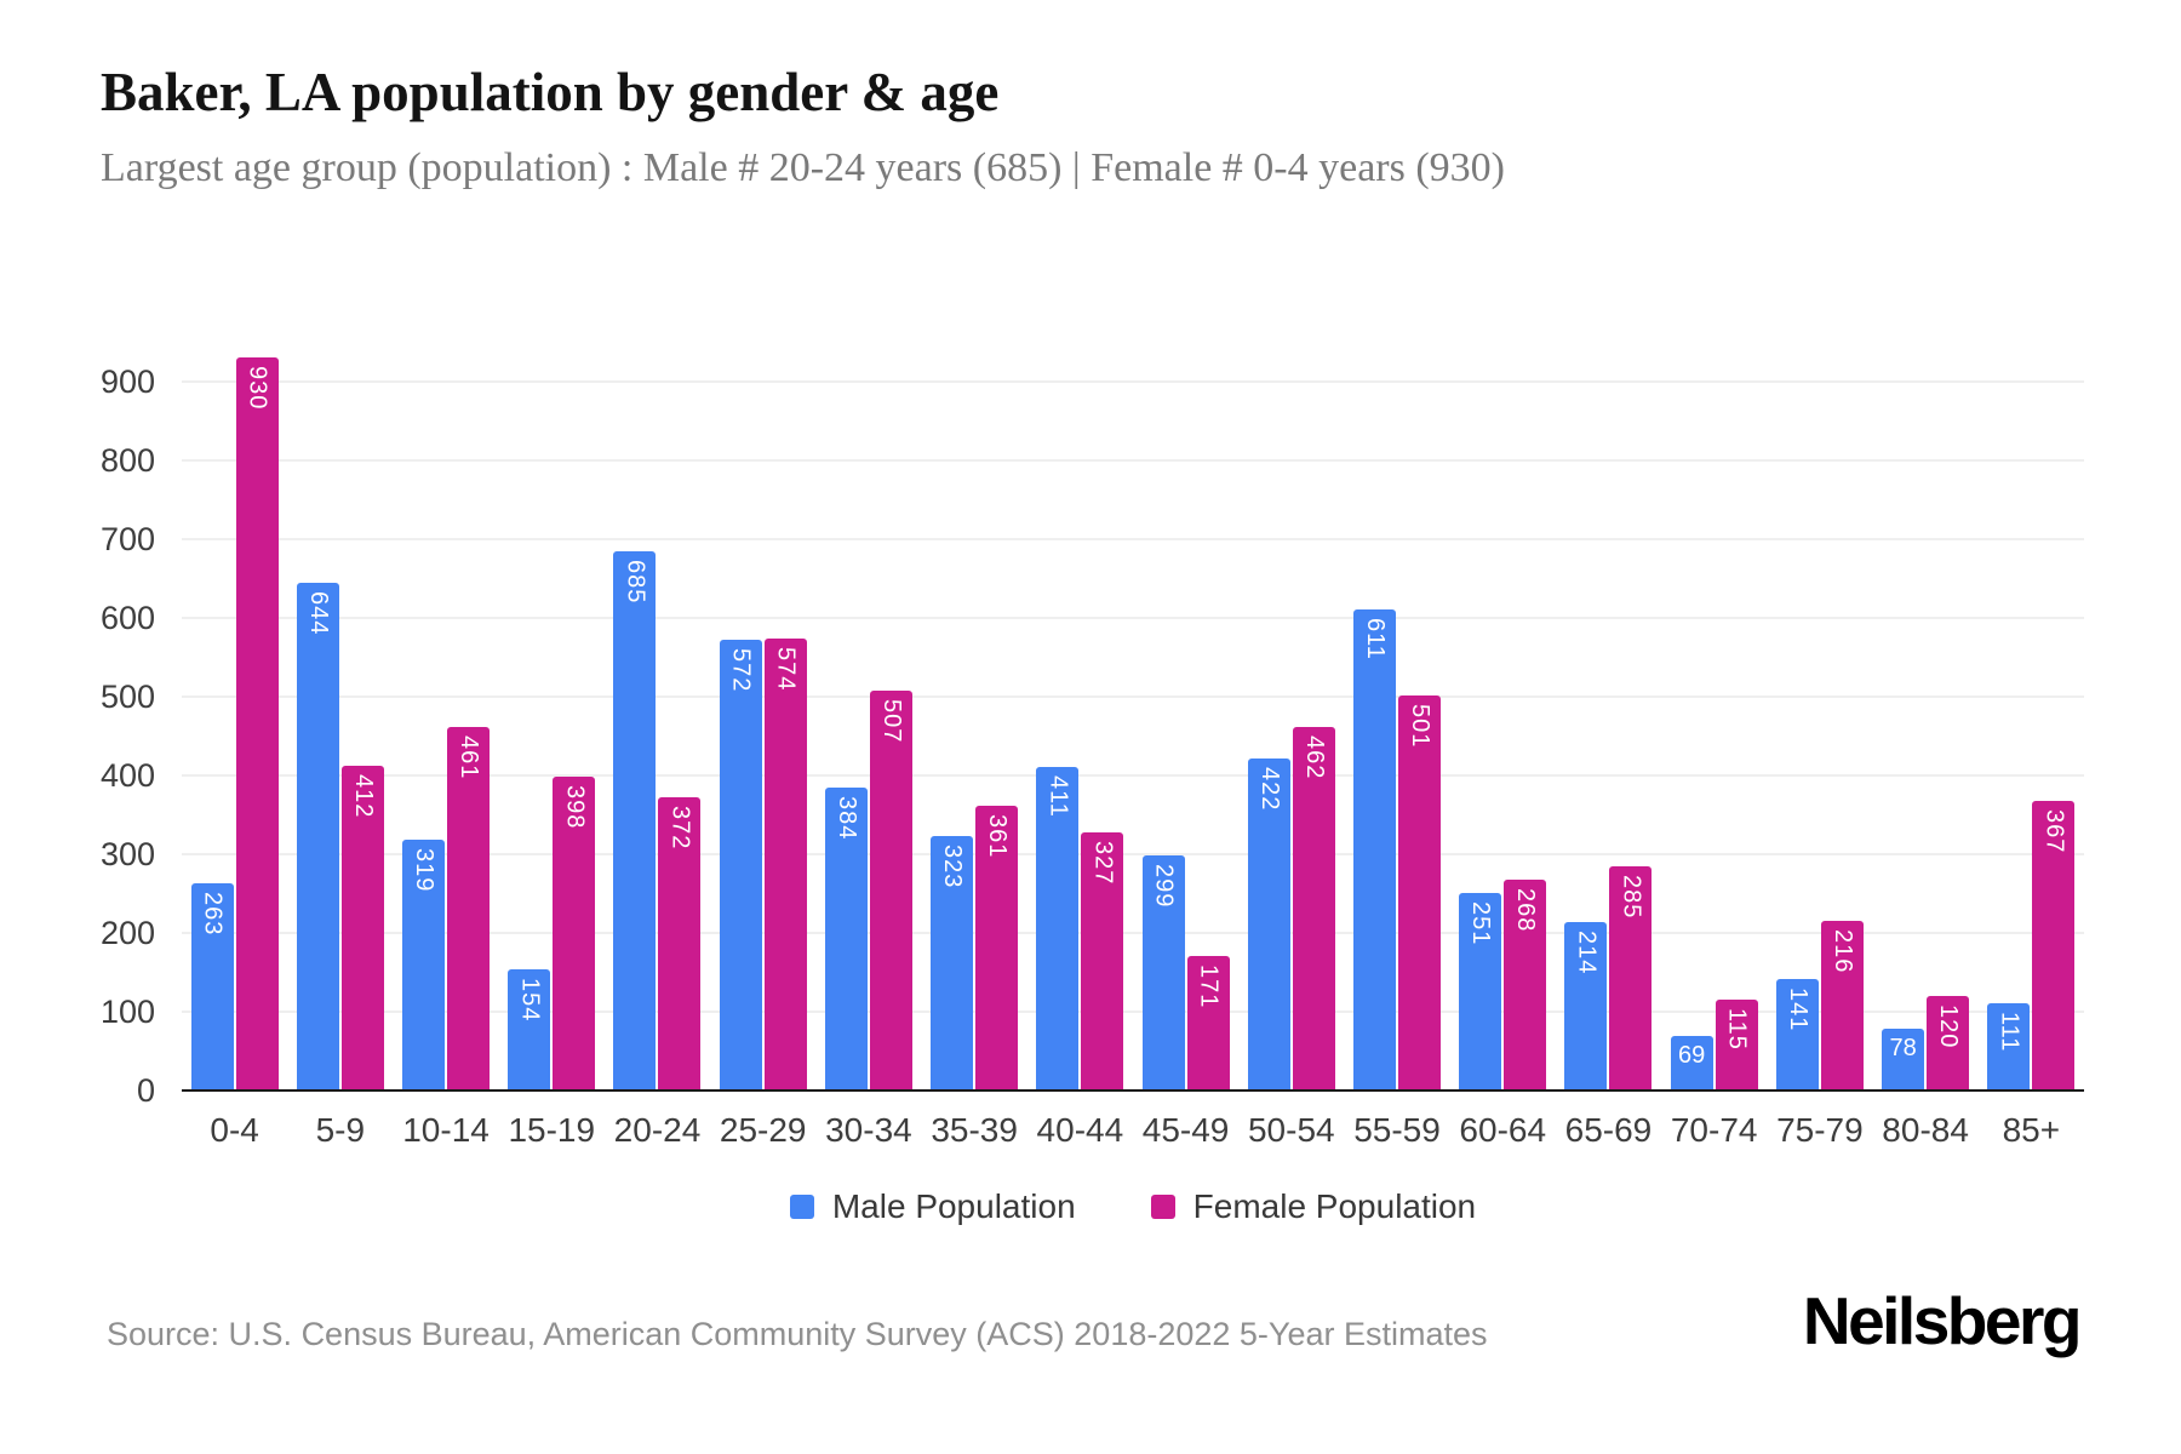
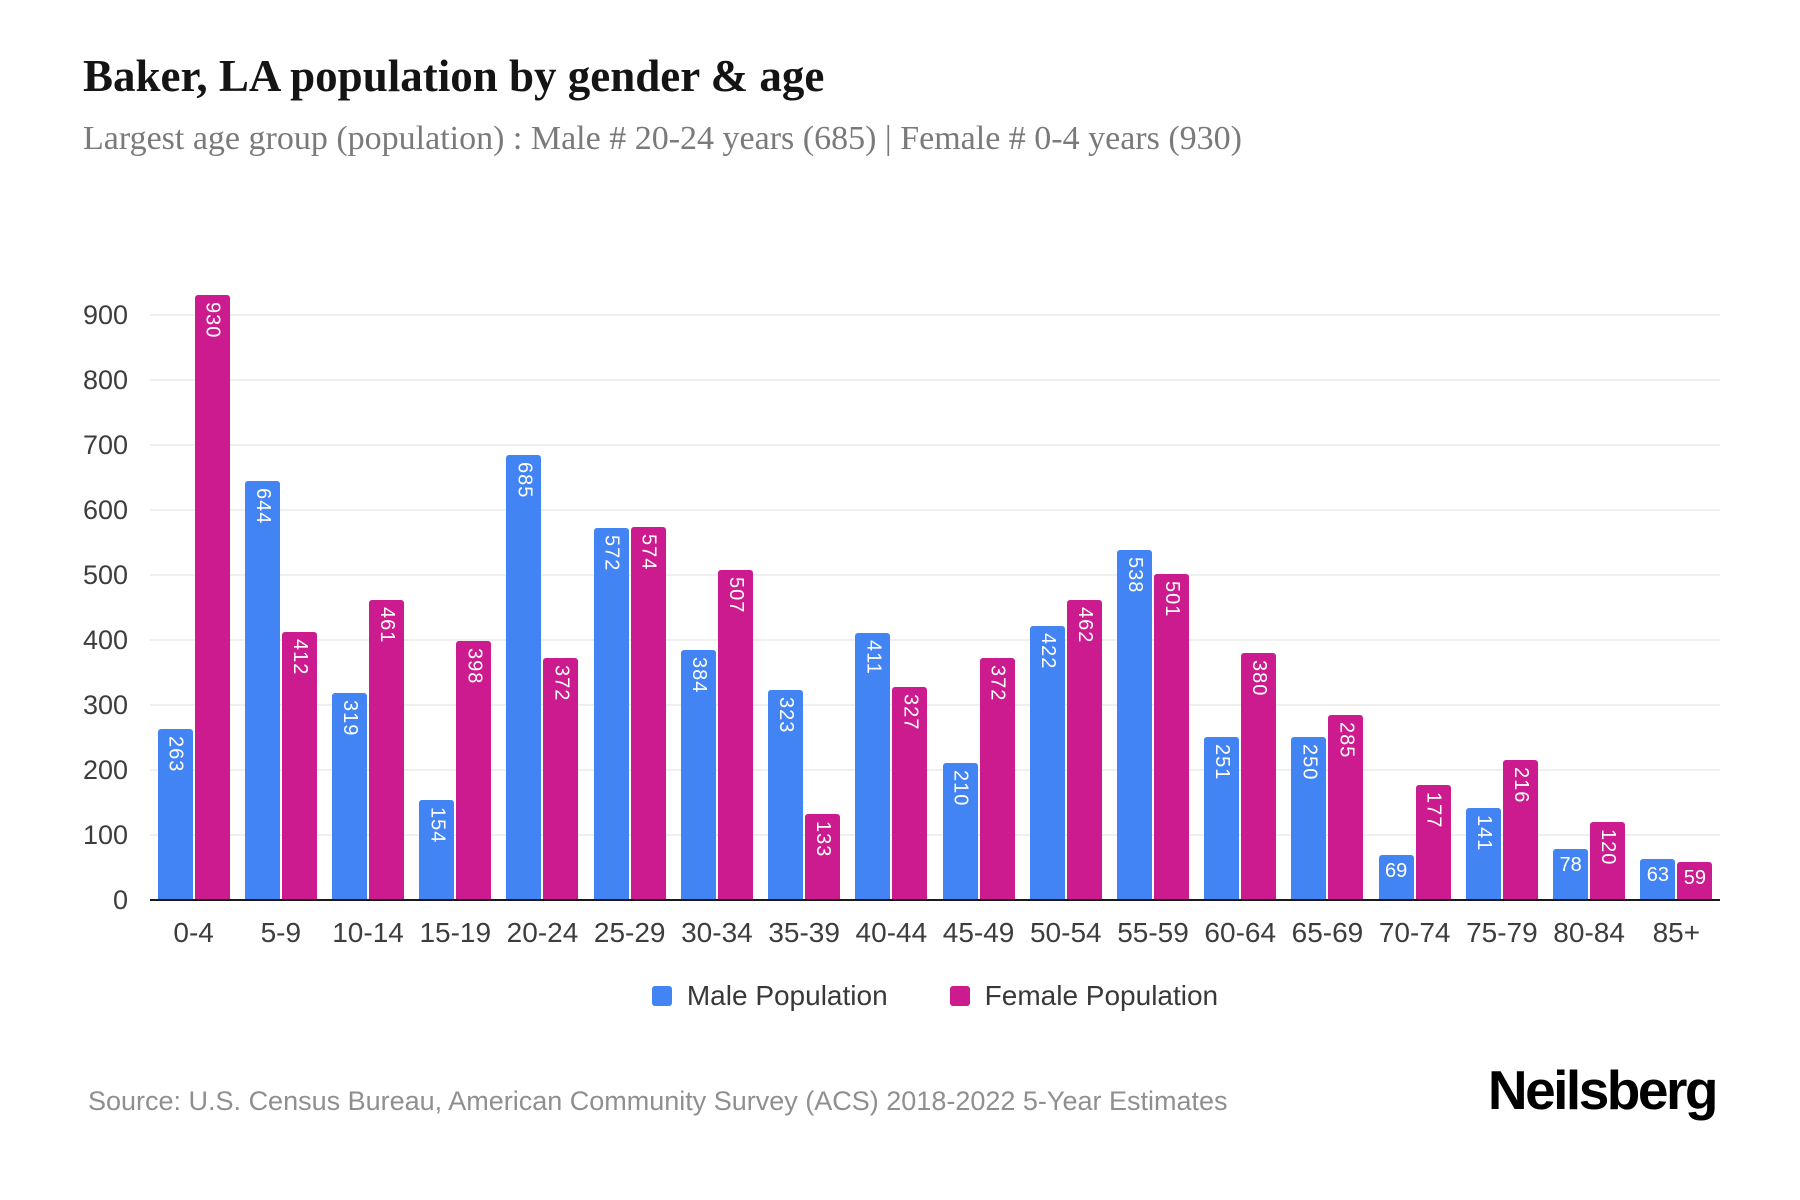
Female Population/35-39: 361 -> 133
Male Population/45-49: 299 -> 210
Female Population/45-49: 171 -> 372
Male Population/55-59: 611 -> 538
Female Population/60-64: 268 -> 380
Male Population/65-69: 214 -> 250
Female Population/70-74: 115 -> 177
Male Population/85+: 111 -> 63
Female Population/85+: 367 -> 59
